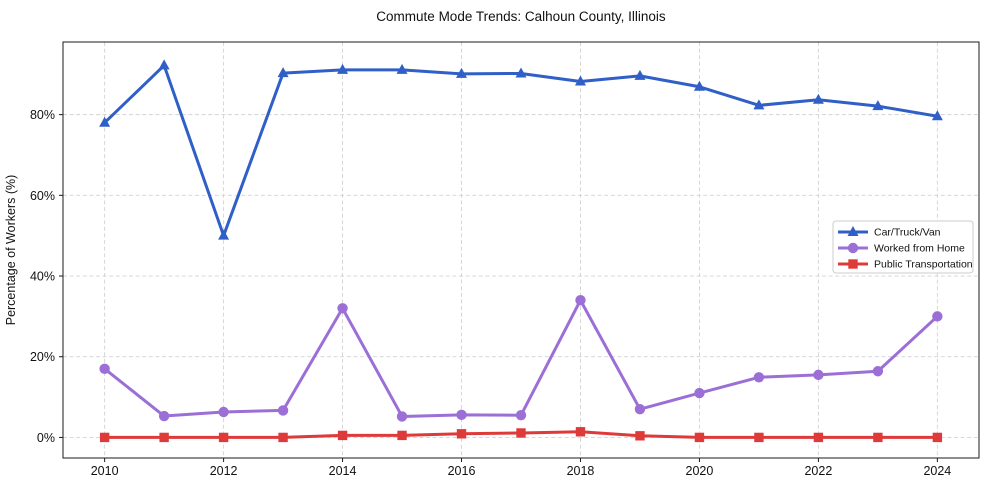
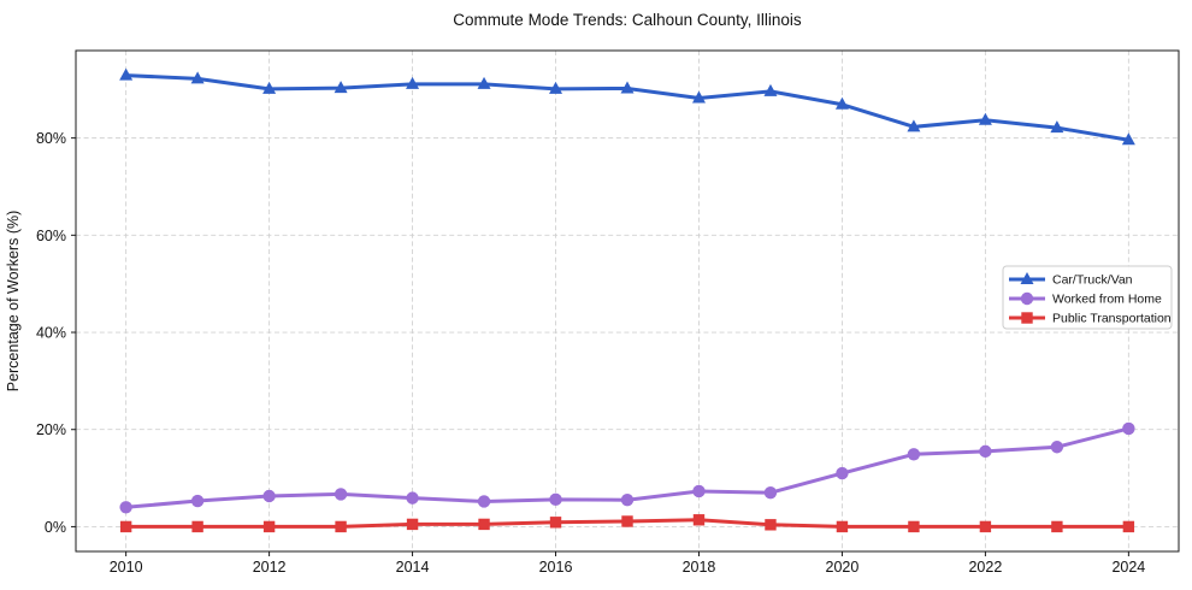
Car/Truck/Van/2010: 78% -> 93%
Worked from Home/2010: 17% -> 4%
Car/Truck/Van/2012: 50% -> 90%
Worked from Home/2014: 32% -> 6%
Worked from Home/2018: 34% -> 7%
Worked from Home/2024: 30% -> 20%
